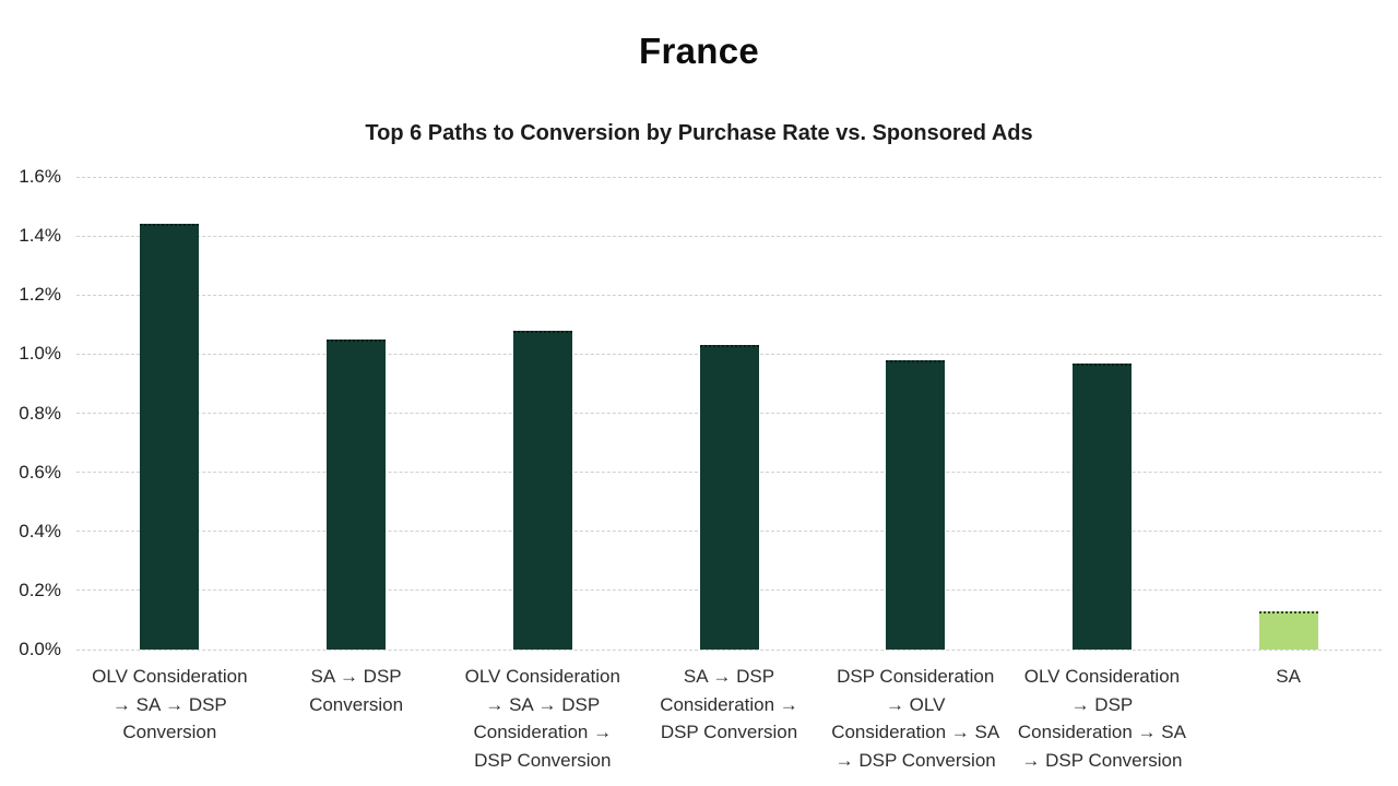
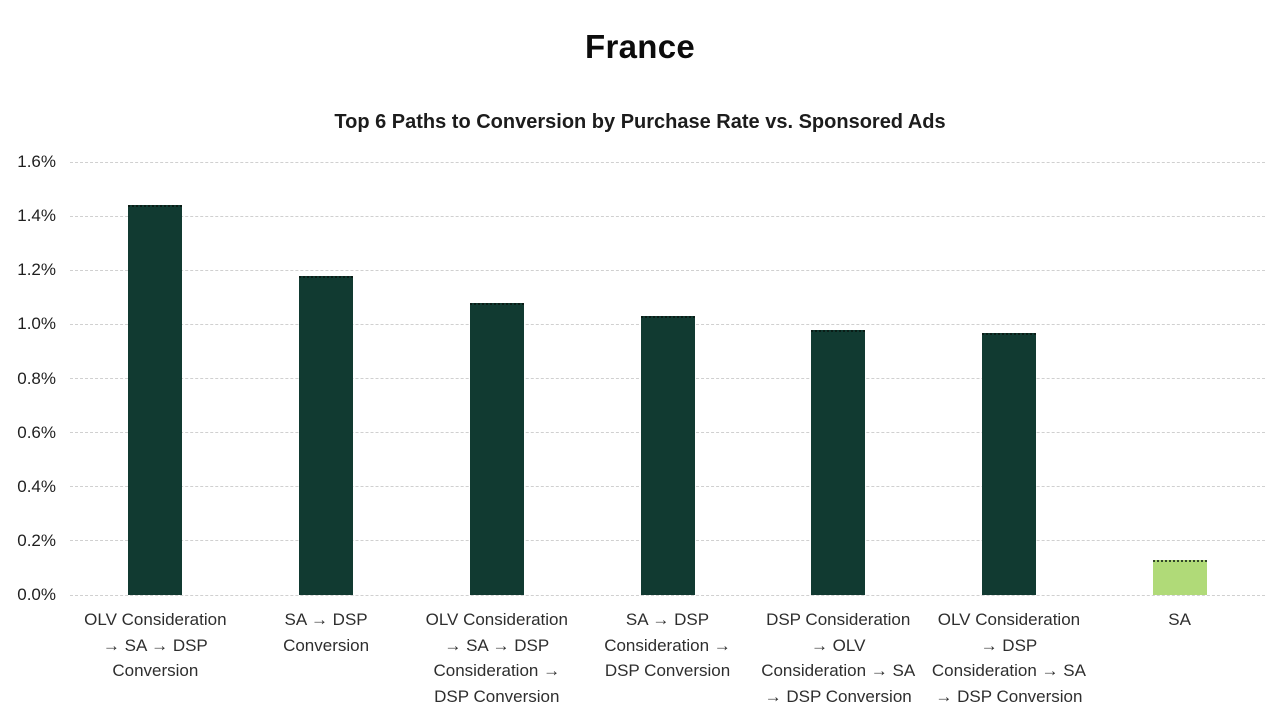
SA → DSP Conversion: 1.05% -> 1.18%
